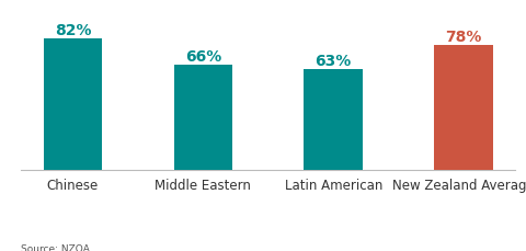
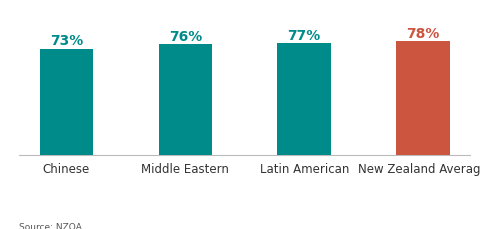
Chinese: 82% -> 73%
Middle Eastern: 66% -> 76%
Latin American: 63% -> 77%
